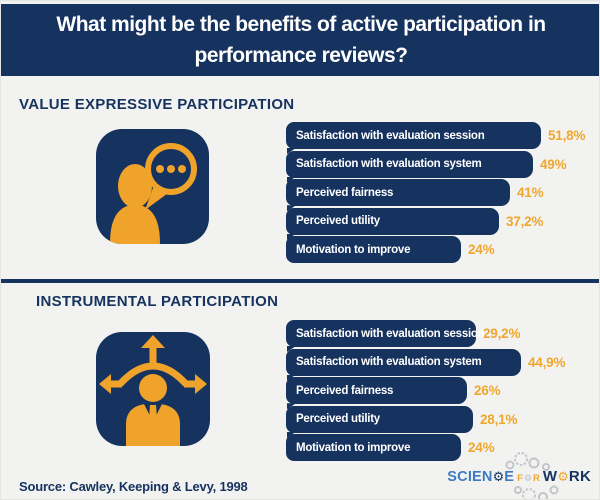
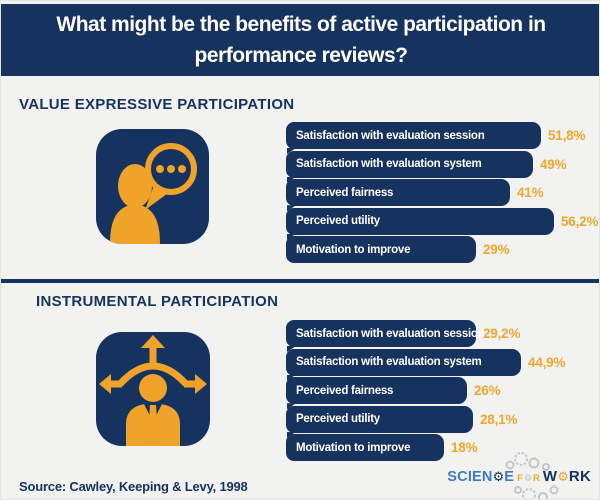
VALUE EXPRESSIVE PARTICIPATION/Perceived utility: 37,2% -> 56,2%
VALUE EXPRESSIVE PARTICIPATION/Motivation to improve: 24% -> 29%
INSTRUMENTAL PARTICIPATION/Motivation to improve: 24% -> 18%
